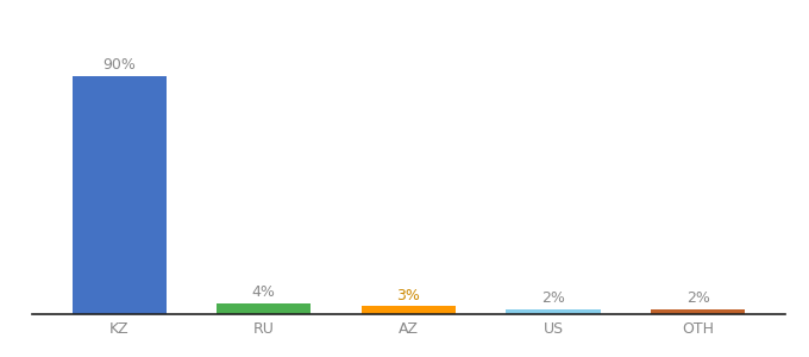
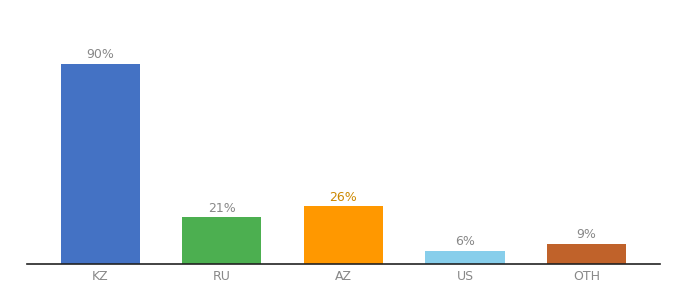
RU: 4% -> 21%
AZ: 3% -> 26%
US: 2% -> 6%
OTH: 2% -> 9%
